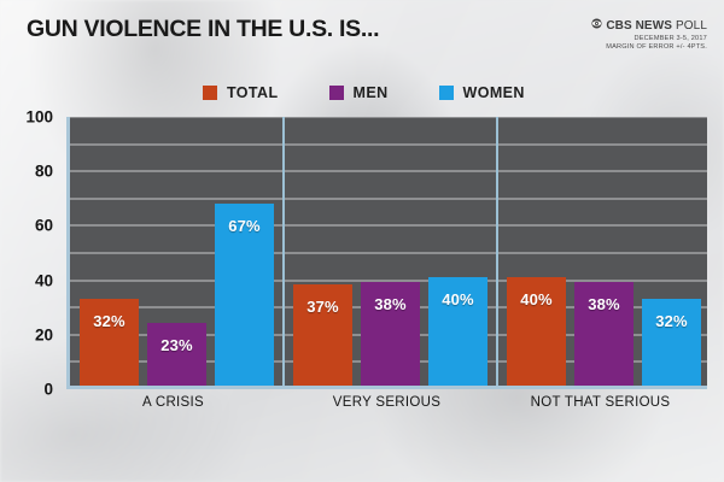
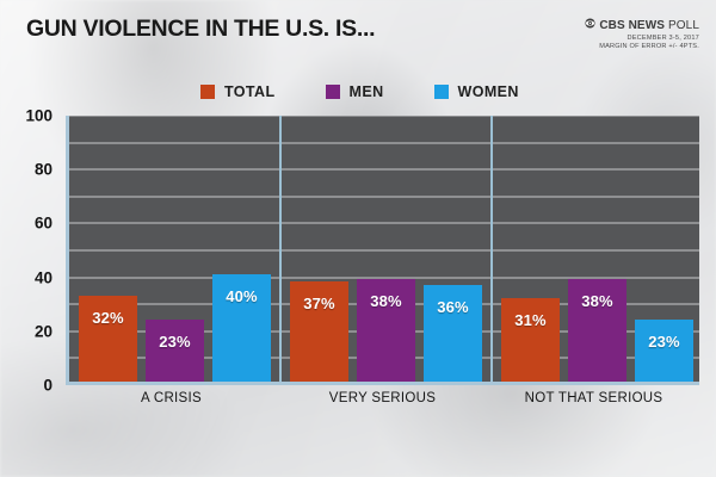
WOMEN/A CRISIS: 67% -> 40%
WOMEN/VERY SERIOUS: 40% -> 36%
TOTAL/NOT THAT SERIOUS: 40% -> 31%
WOMEN/NOT THAT SERIOUS: 32% -> 23%
